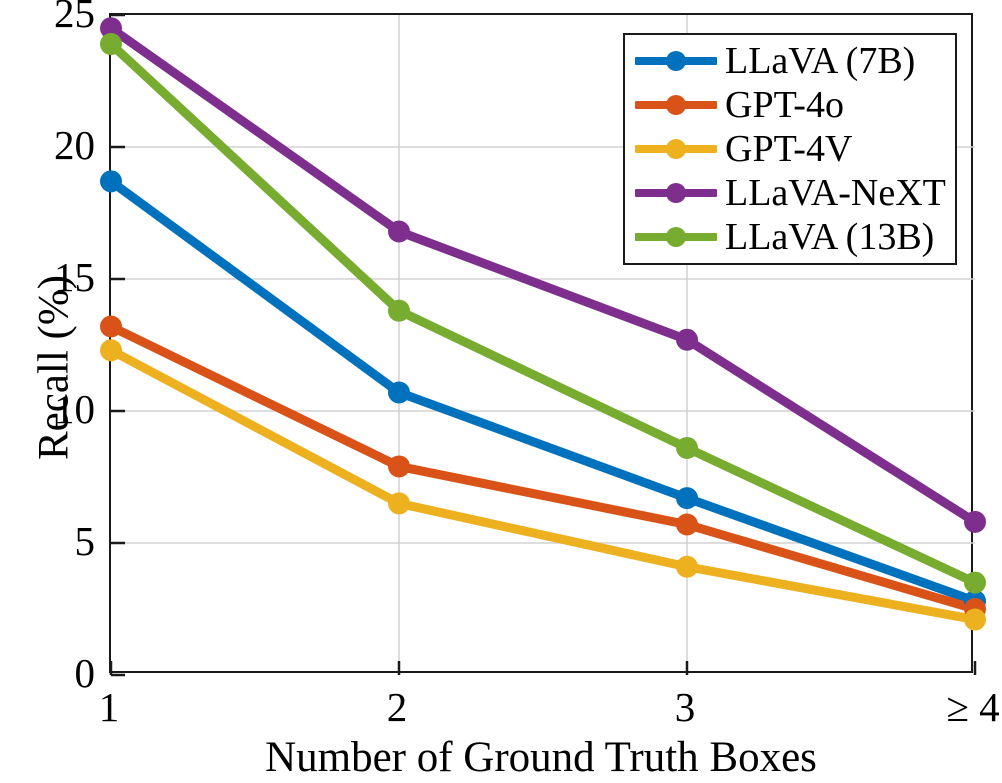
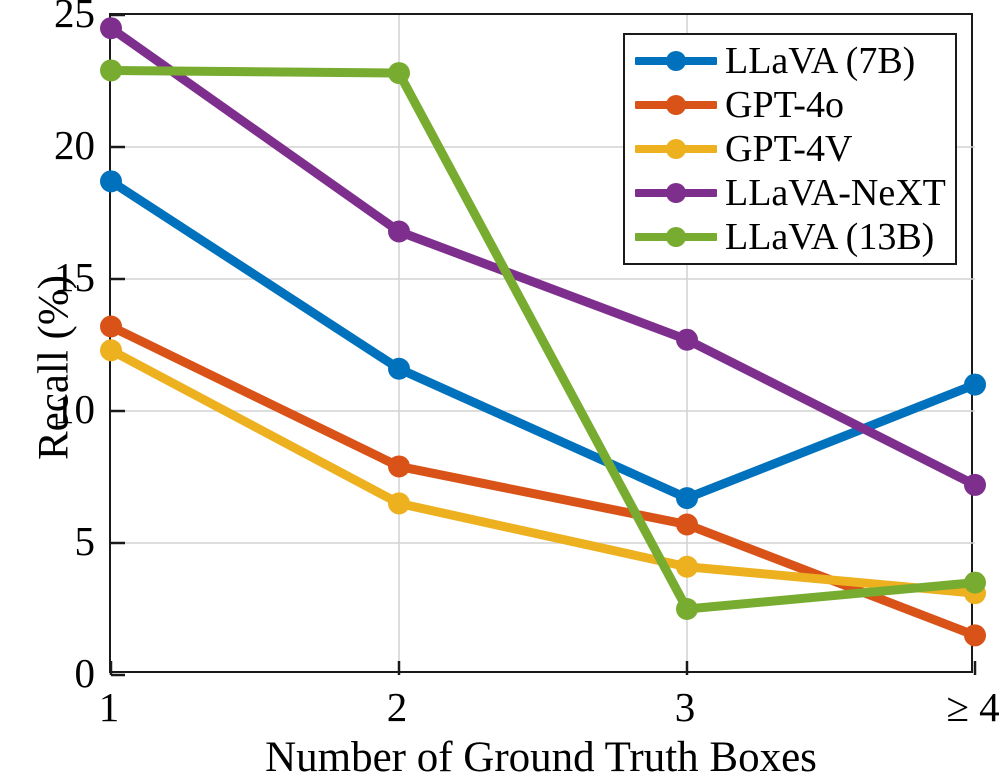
LLaVA (13B)/1: 23.9 -> 22.9
LLaVA (7B)/2: 10.7 -> 11.6
LLaVA (13B)/2: 13.8 -> 22.8
LLaVA (13B)/3: 8.6 -> 2.5
LLaVA (7B)/≥ 4: 2.8 -> 11.0
GPT-4o/≥ 4: 2.5 -> 1.5
GPT-4V/≥ 4: 2.1 -> 3.1
LLaVA-NeXT/≥ 4: 5.8 -> 7.2
